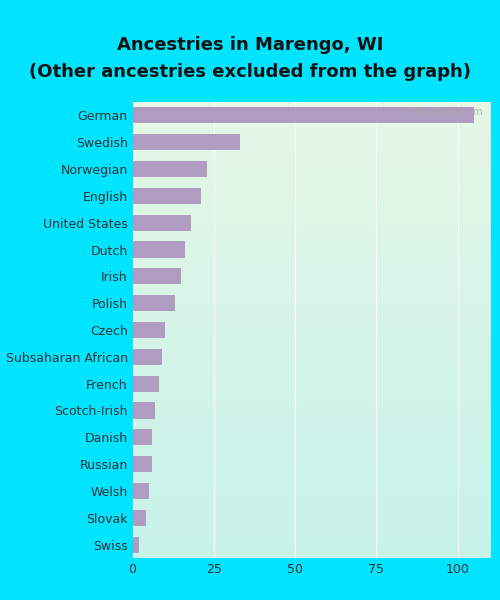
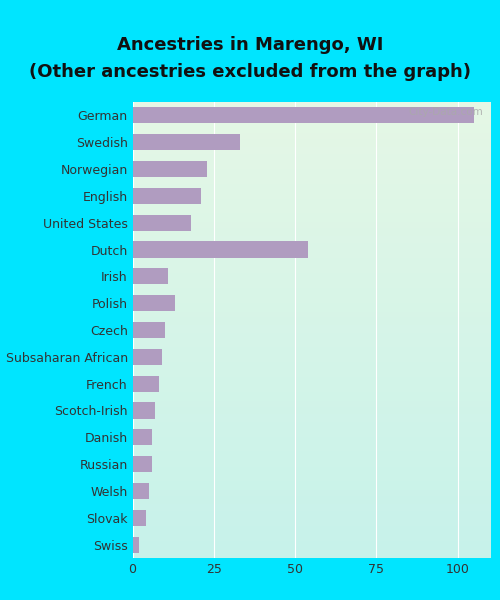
Dutch: 16 -> 54
Irish: 15 -> 11
